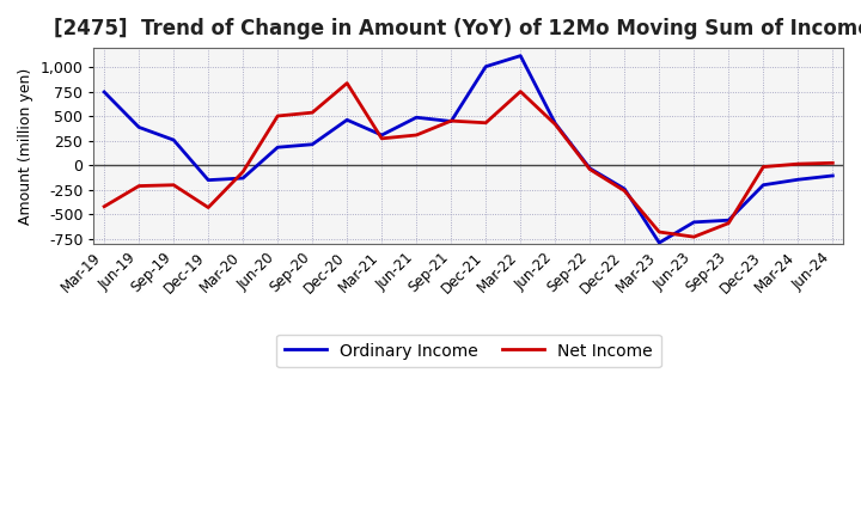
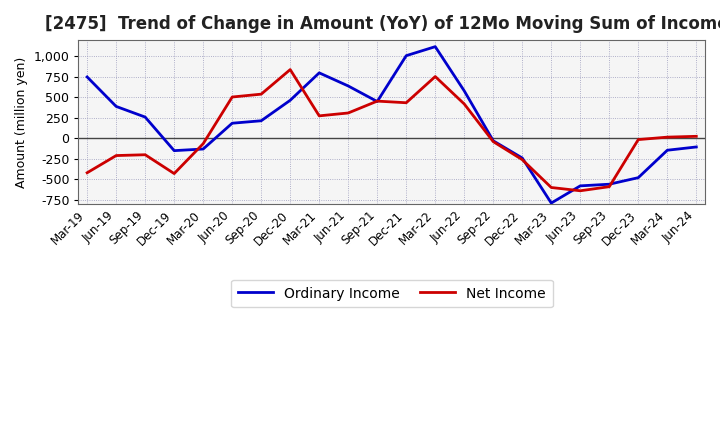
Ordinary Income/Mar-21: 310 -> 800
Ordinary Income/Jun-21: 490 -> 640
Ordinary Income/Jun-22: 430 -> 580
Net Income/Mar-23: -680 -> -600
Net Income/Jun-23: -730 -> -640
Ordinary Income/Dec-23: -200 -> -480
